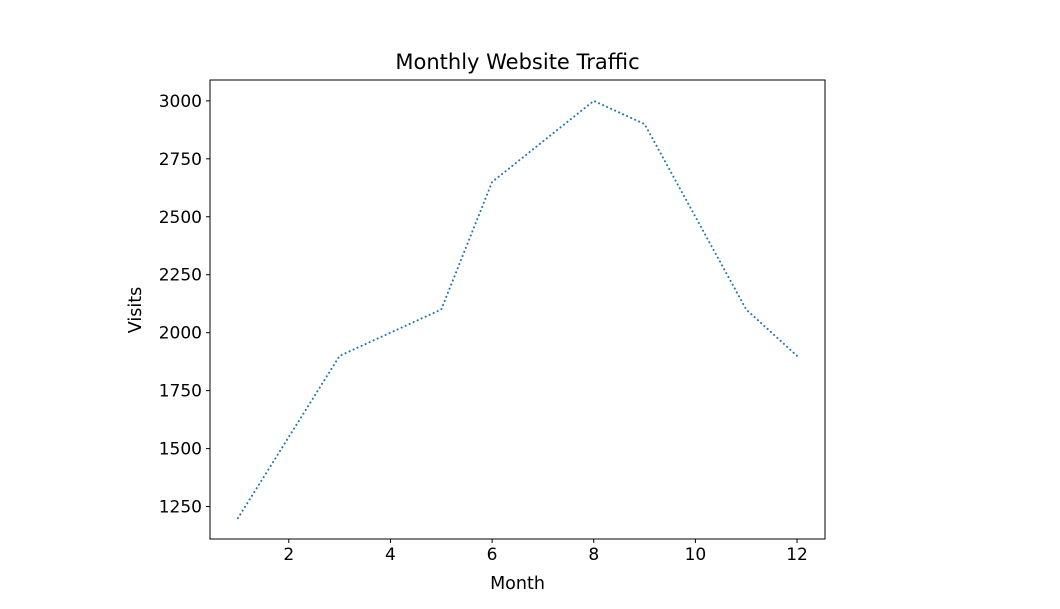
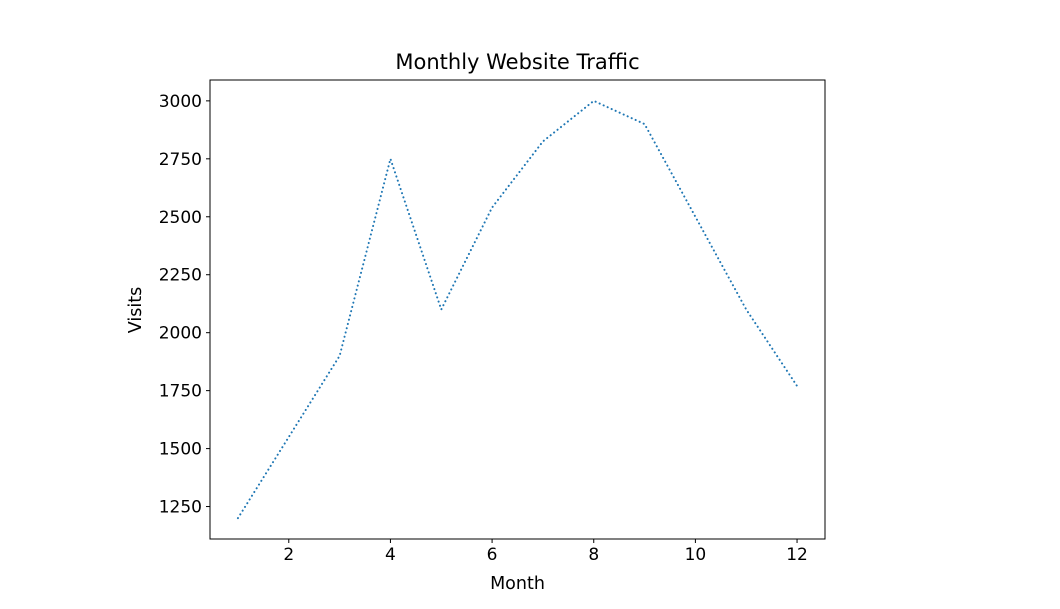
4: 2000 -> 2750
6: 2650 -> 2540
12: 1900 -> 1770
